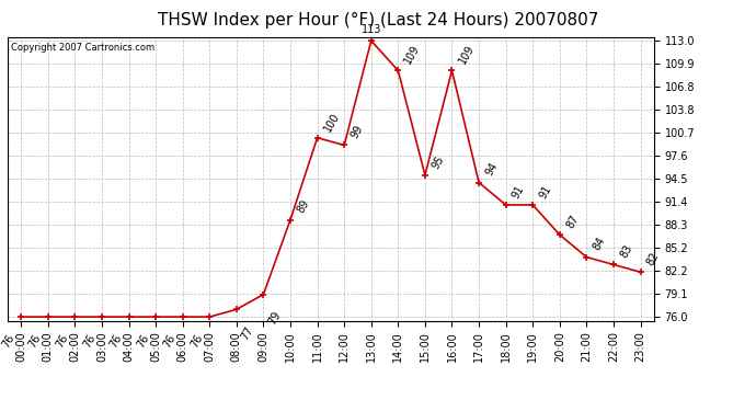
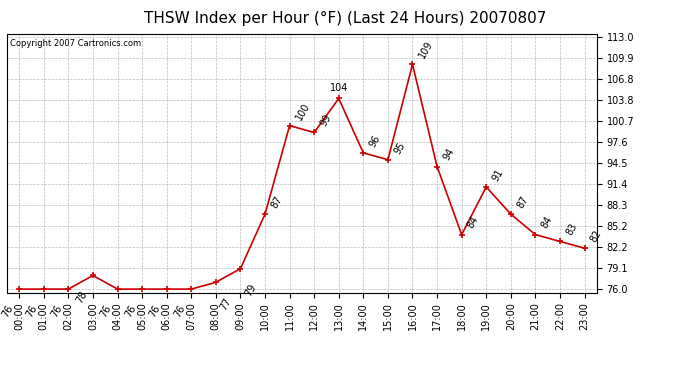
03:00: 76 -> 78
10:00: 89 -> 87
13:00: 113 -> 104
14:00: 109 -> 96
18:00: 91 -> 84
